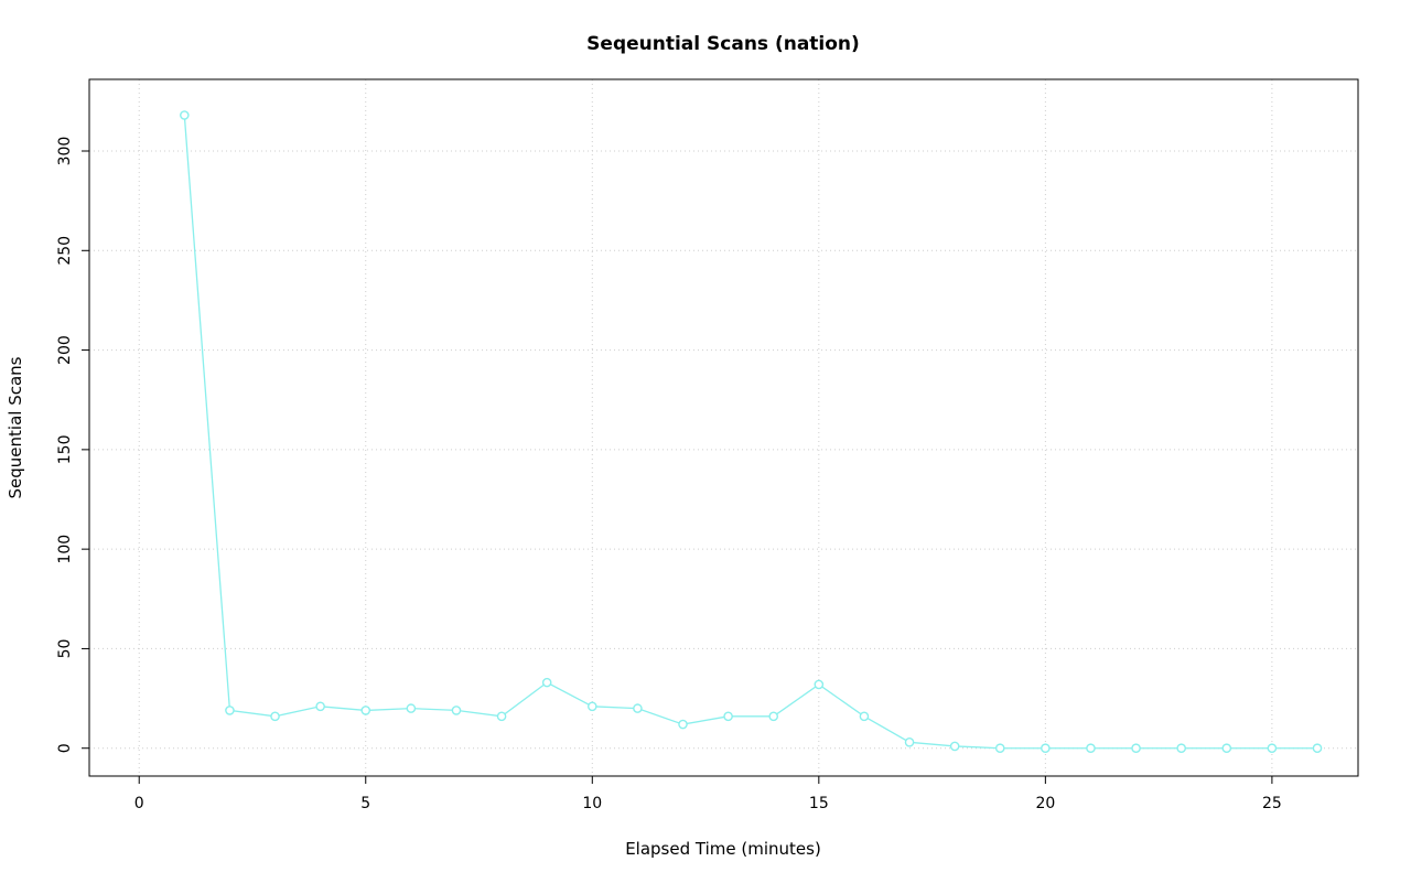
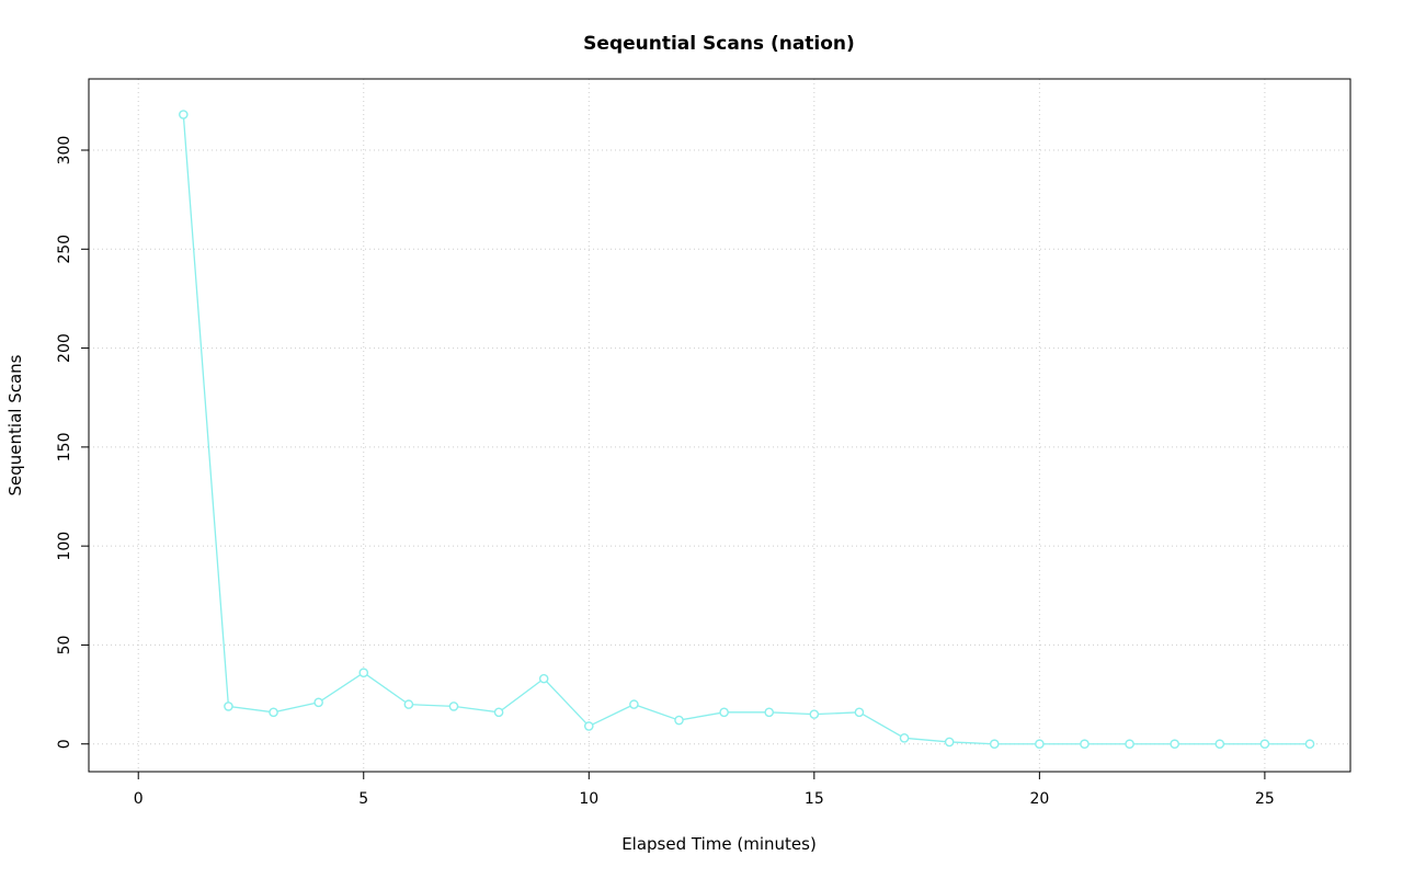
5: 19 -> 36
10: 21 -> 9
15: 32 -> 15
